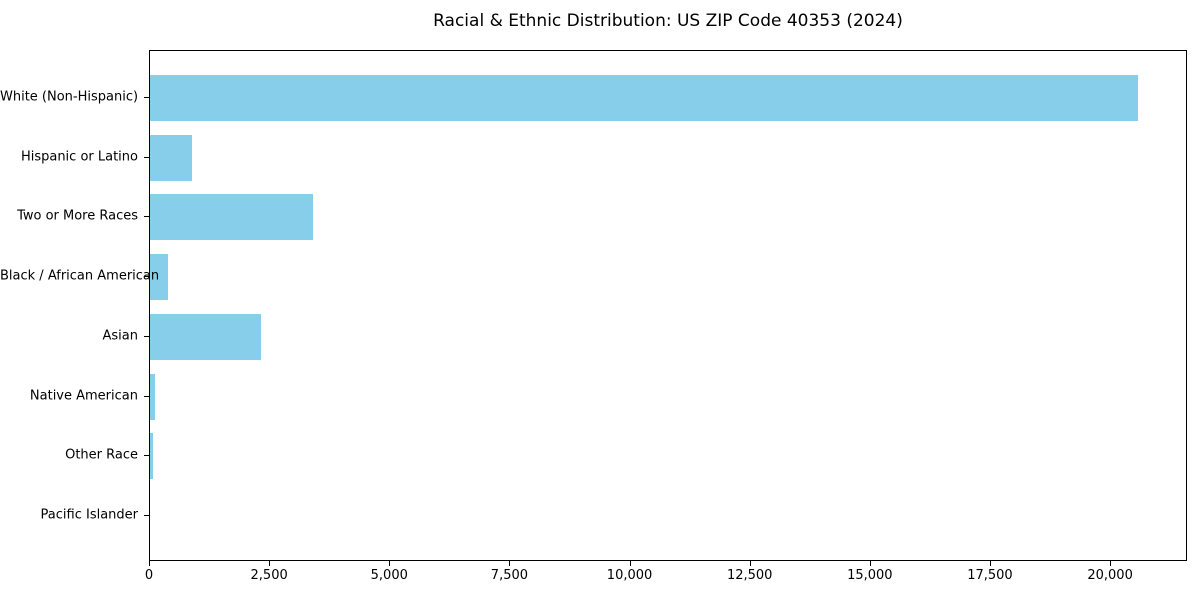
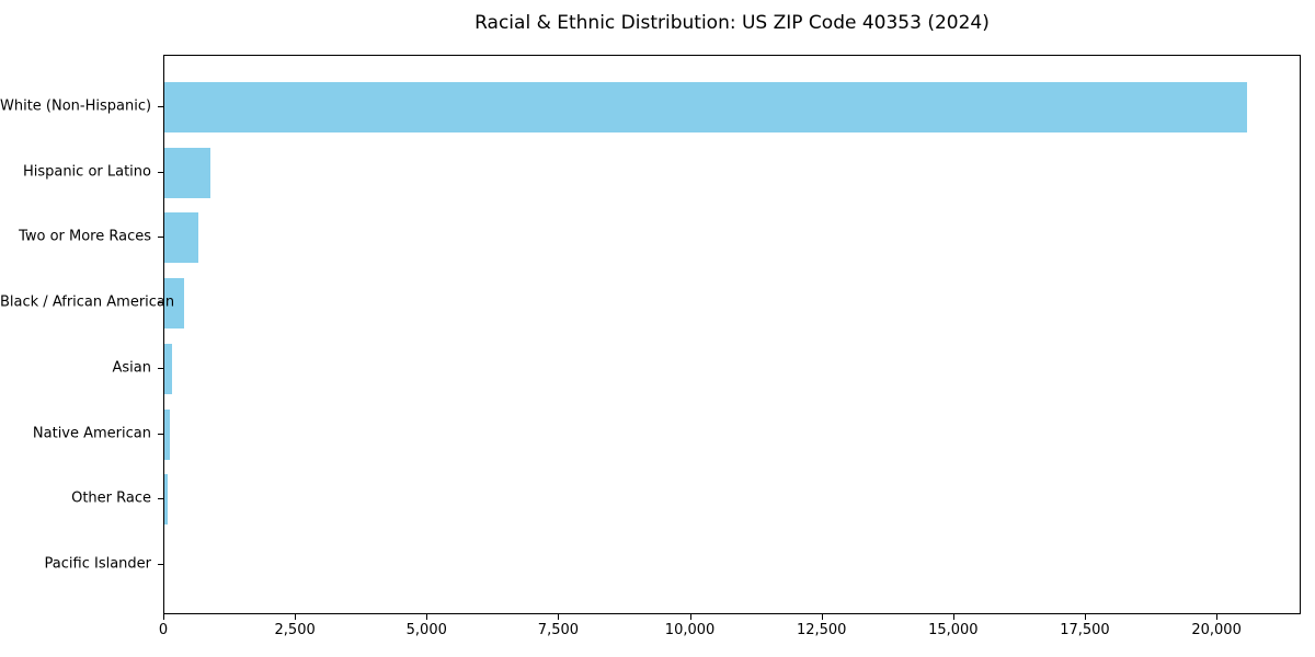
Two or More Races: 3400 -> 600
Asian: 2300 -> 100
